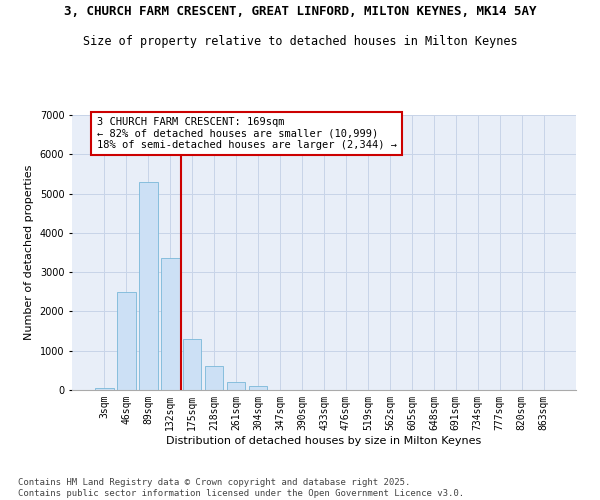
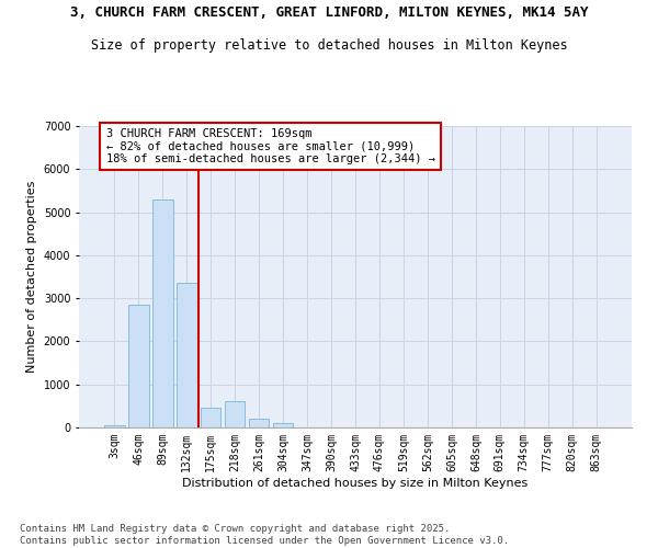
46sqm: 2500 -> 2850
175sqm: 1300 -> 450
